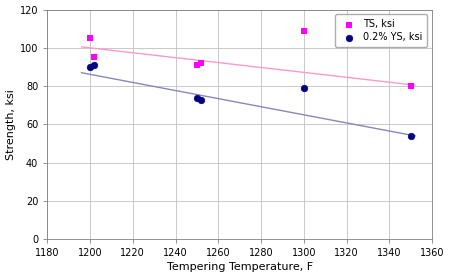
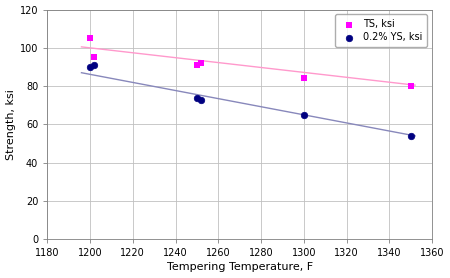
TS, ksi/1300: 109 -> 84
0.2% YS, ksi/1300: 79 -> 65
